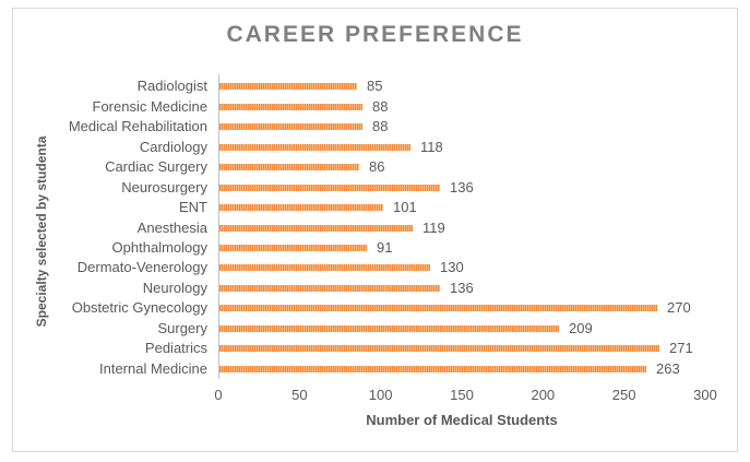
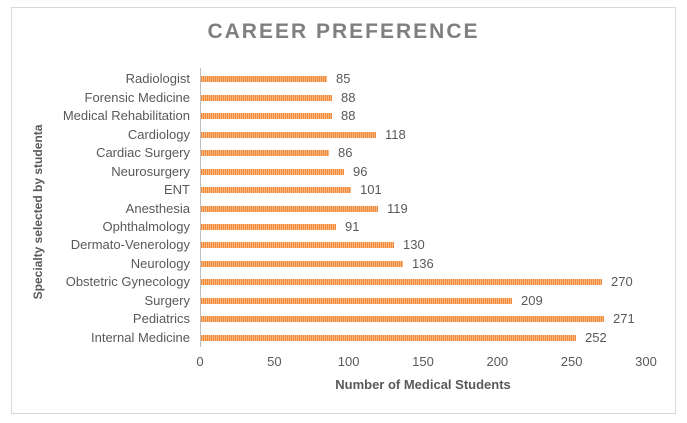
Neurosurgery: 136 -> 96
Internal Medicine: 263 -> 252
